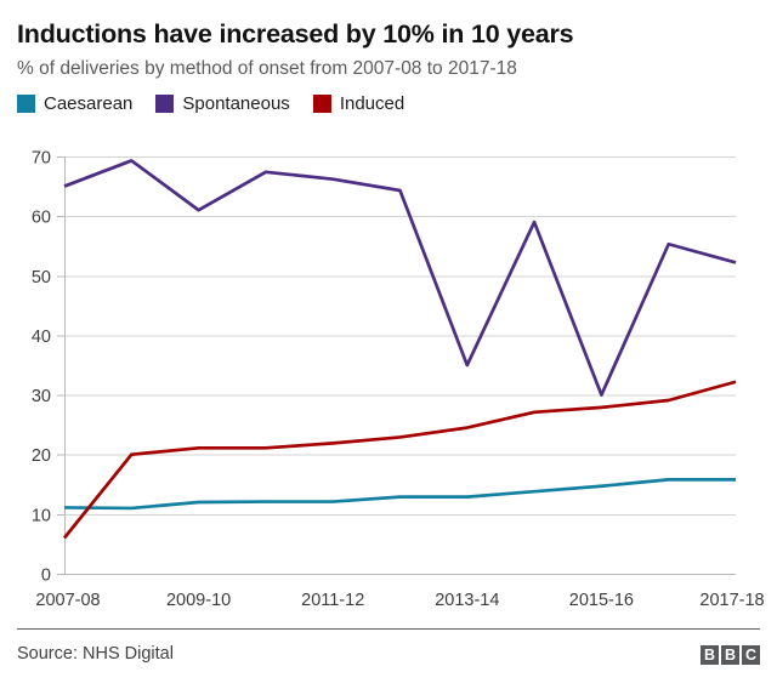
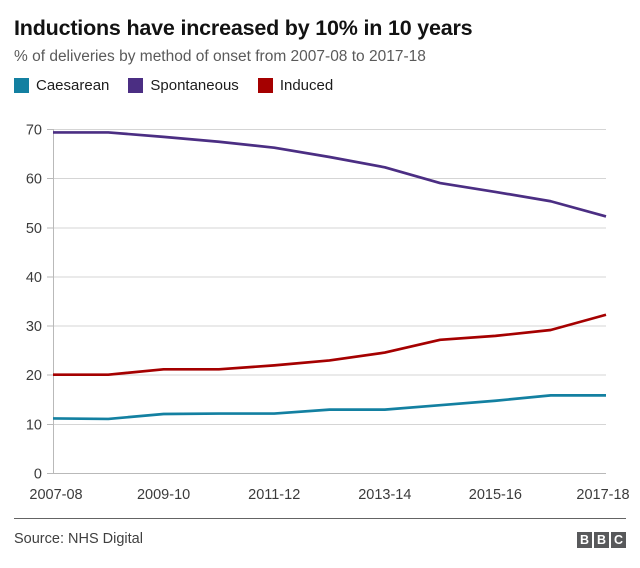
Spontaneous/2007-08: 65 -> 69
Induced/2007-08: 6 -> 20
Spontaneous/2009-10: 61 -> 68
Spontaneous/2013-14: 35 -> 62
Spontaneous/2015-16: 30 -> 57
